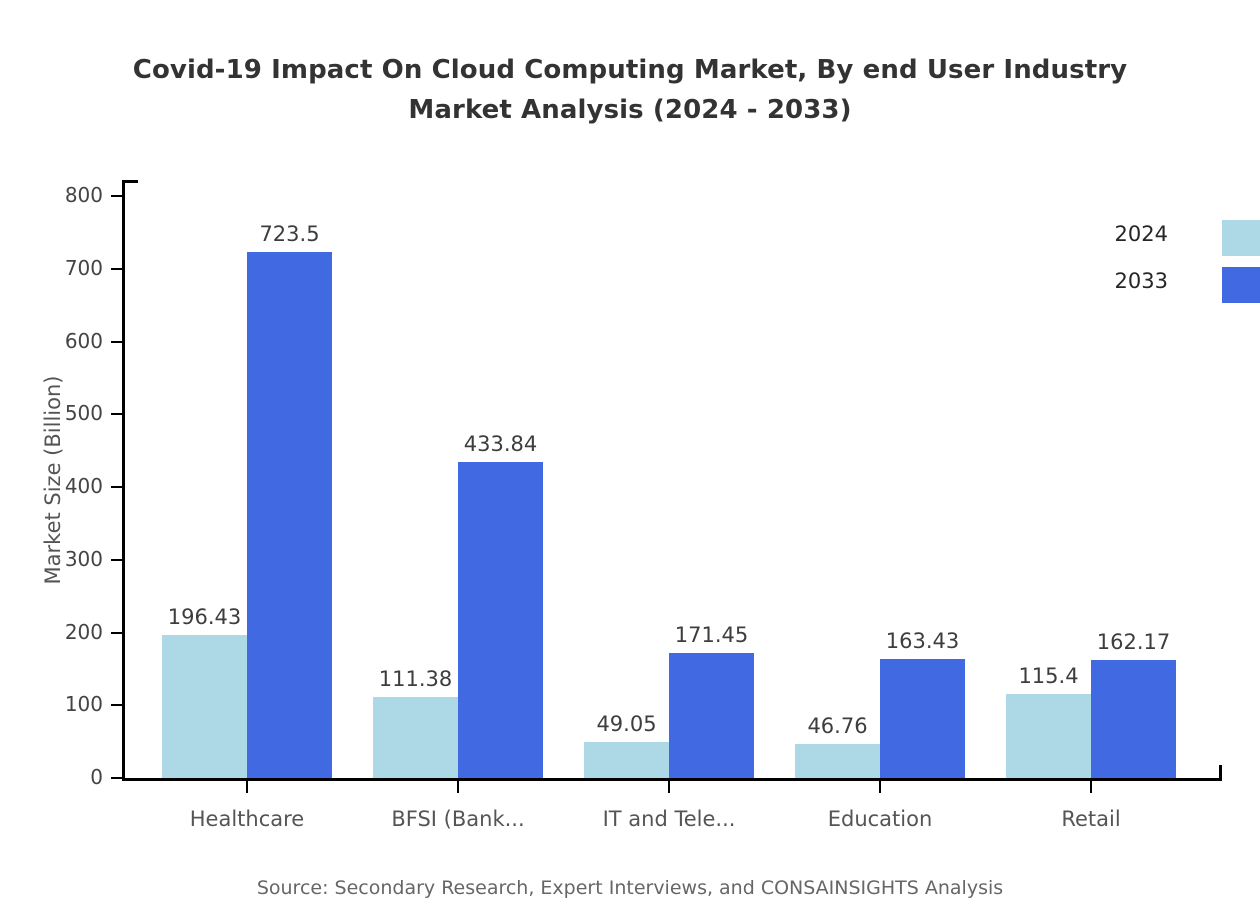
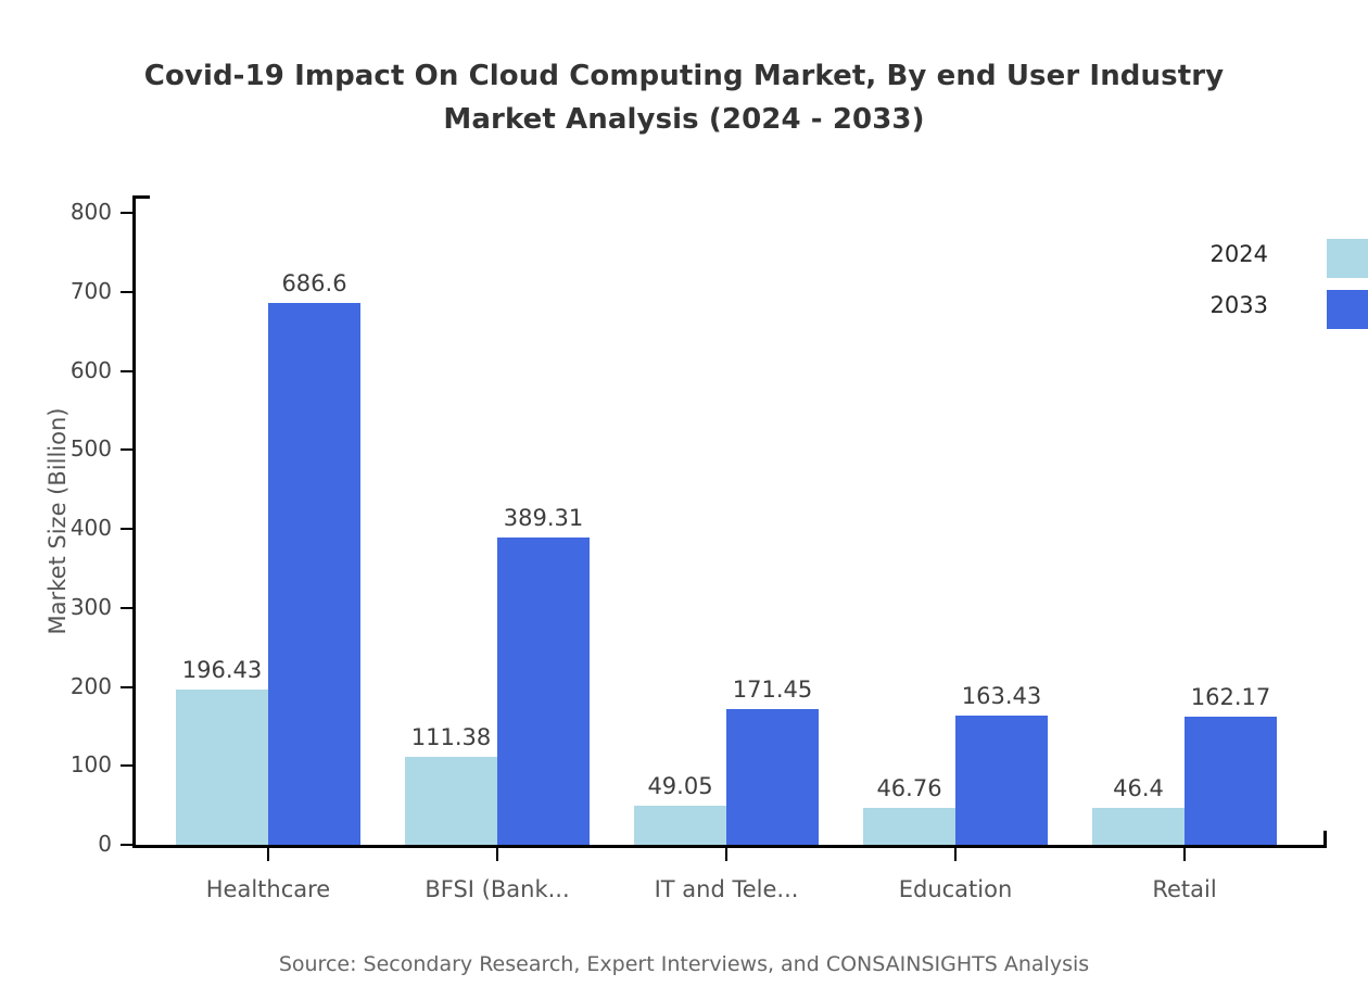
2033/Healthcare: 723.5 -> 686.6
2033/BFSI (Bank...: 433.84 -> 389.31
2024/Retail: 115.4 -> 46.4
